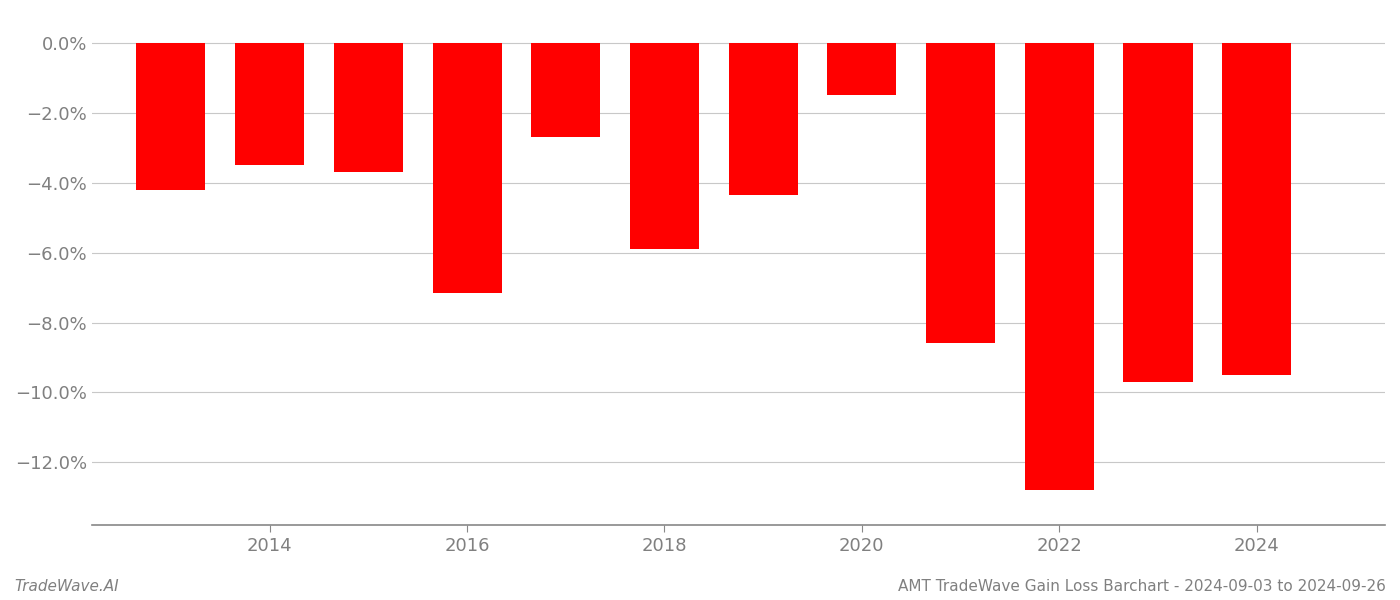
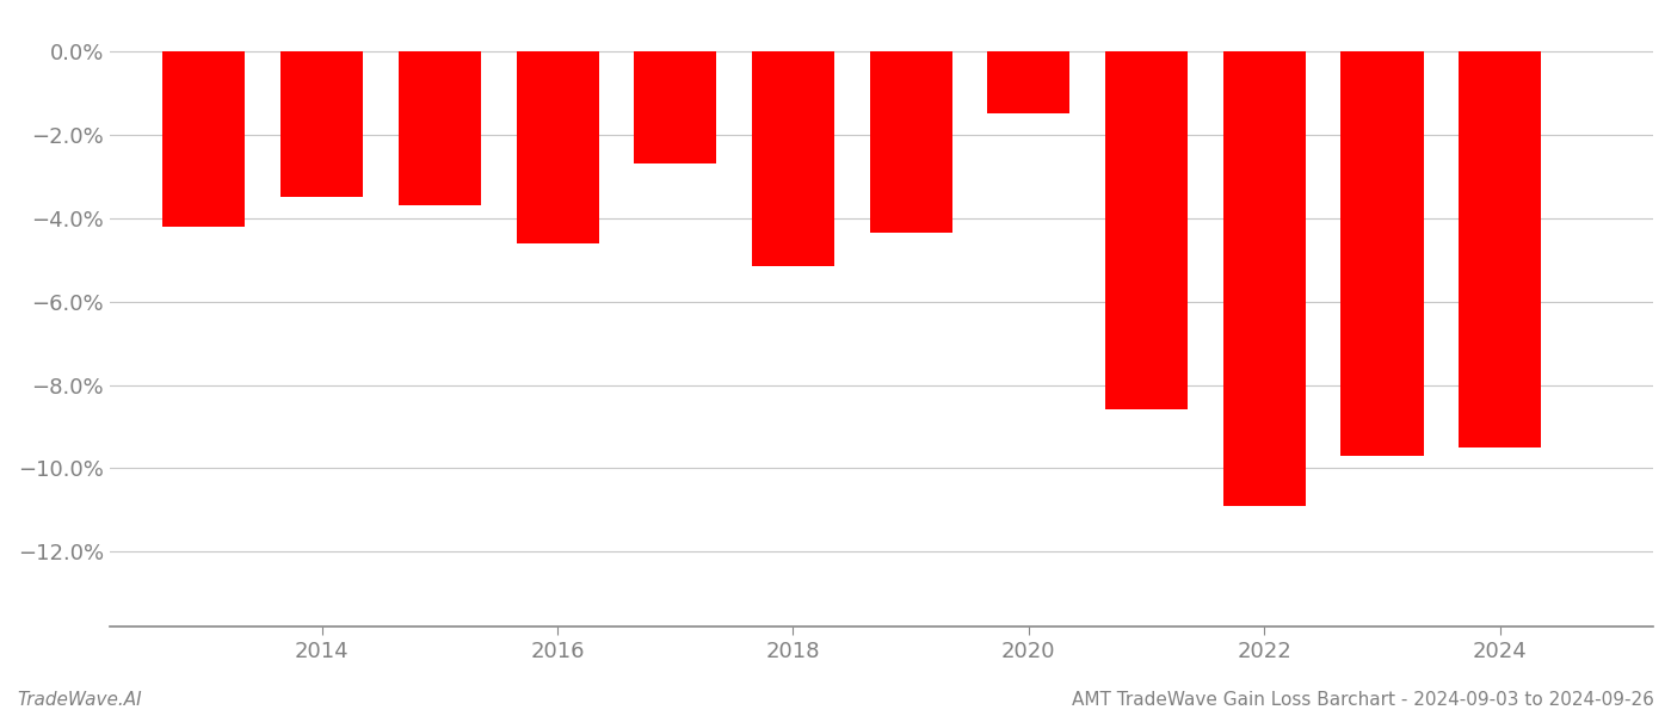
2016: -7.15% -> -4.60%
2018: -5.90% -> -5.15%
2022: -12.80% -> -10.90%
